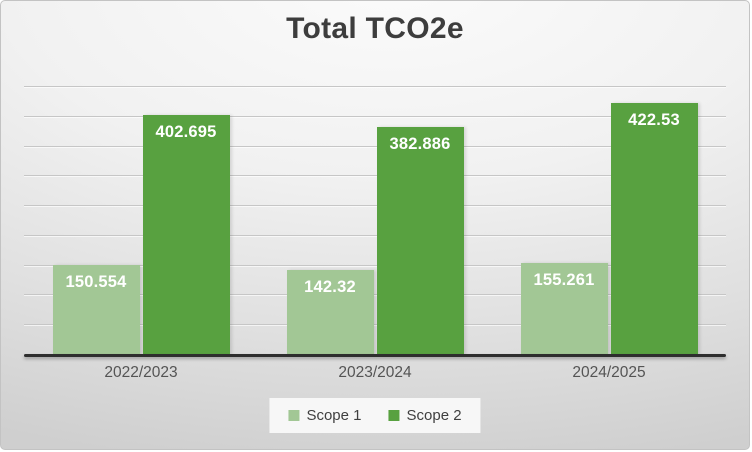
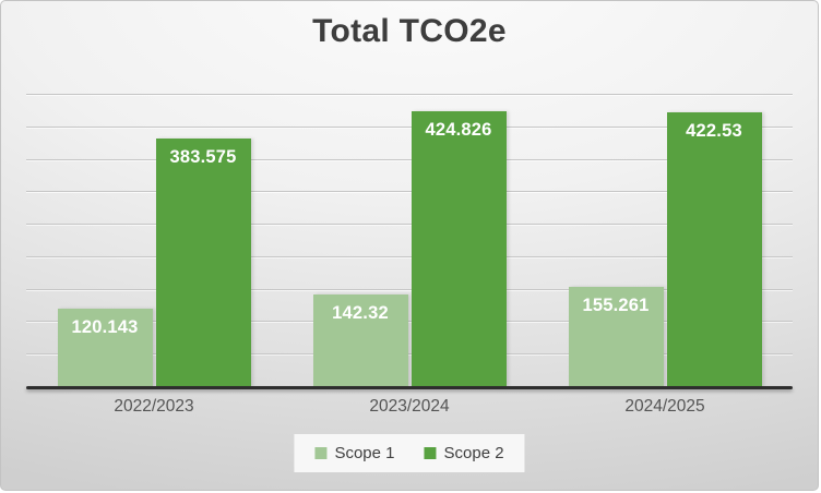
Scope 1/2022/2023: 150.554 -> 120.143
Scope 2/2022/2023: 402.695 -> 383.575
Scope 2/2023/2024: 382.886 -> 424.826
